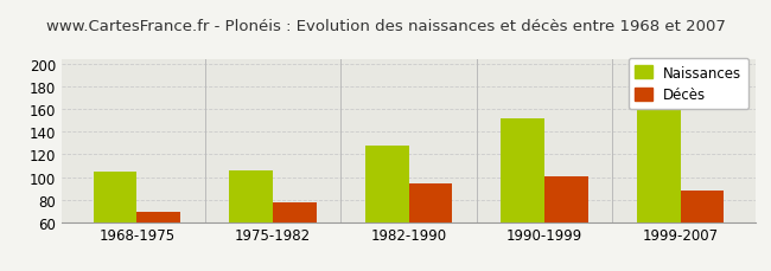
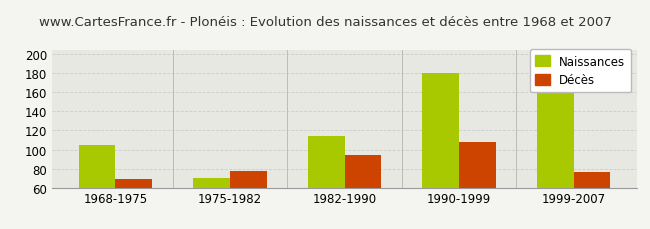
Naissances/1975-1982: 106 -> 70
Naissances/1982-1990: 128 -> 114
Naissances/1990-1999: 152 -> 180
Décès/1990-1999: 101 -> 108
Décès/1999-2007: 88 -> 76
